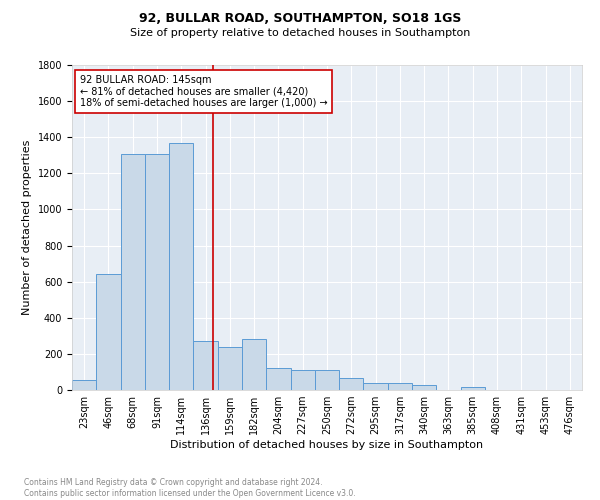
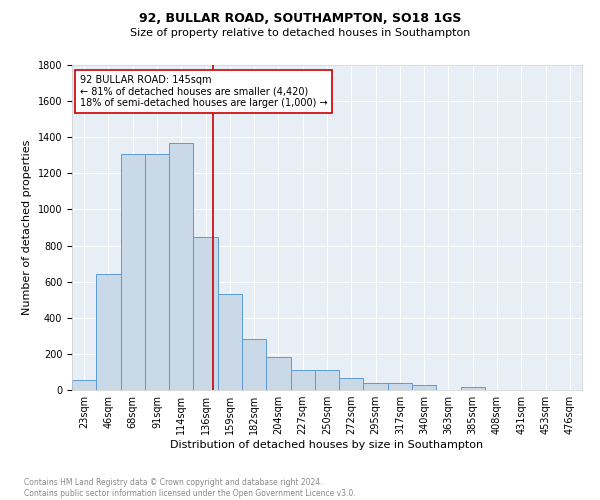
136sqm: 270 -> 840
159sqm: 240 -> 530
204sqm: 120 -> 180
